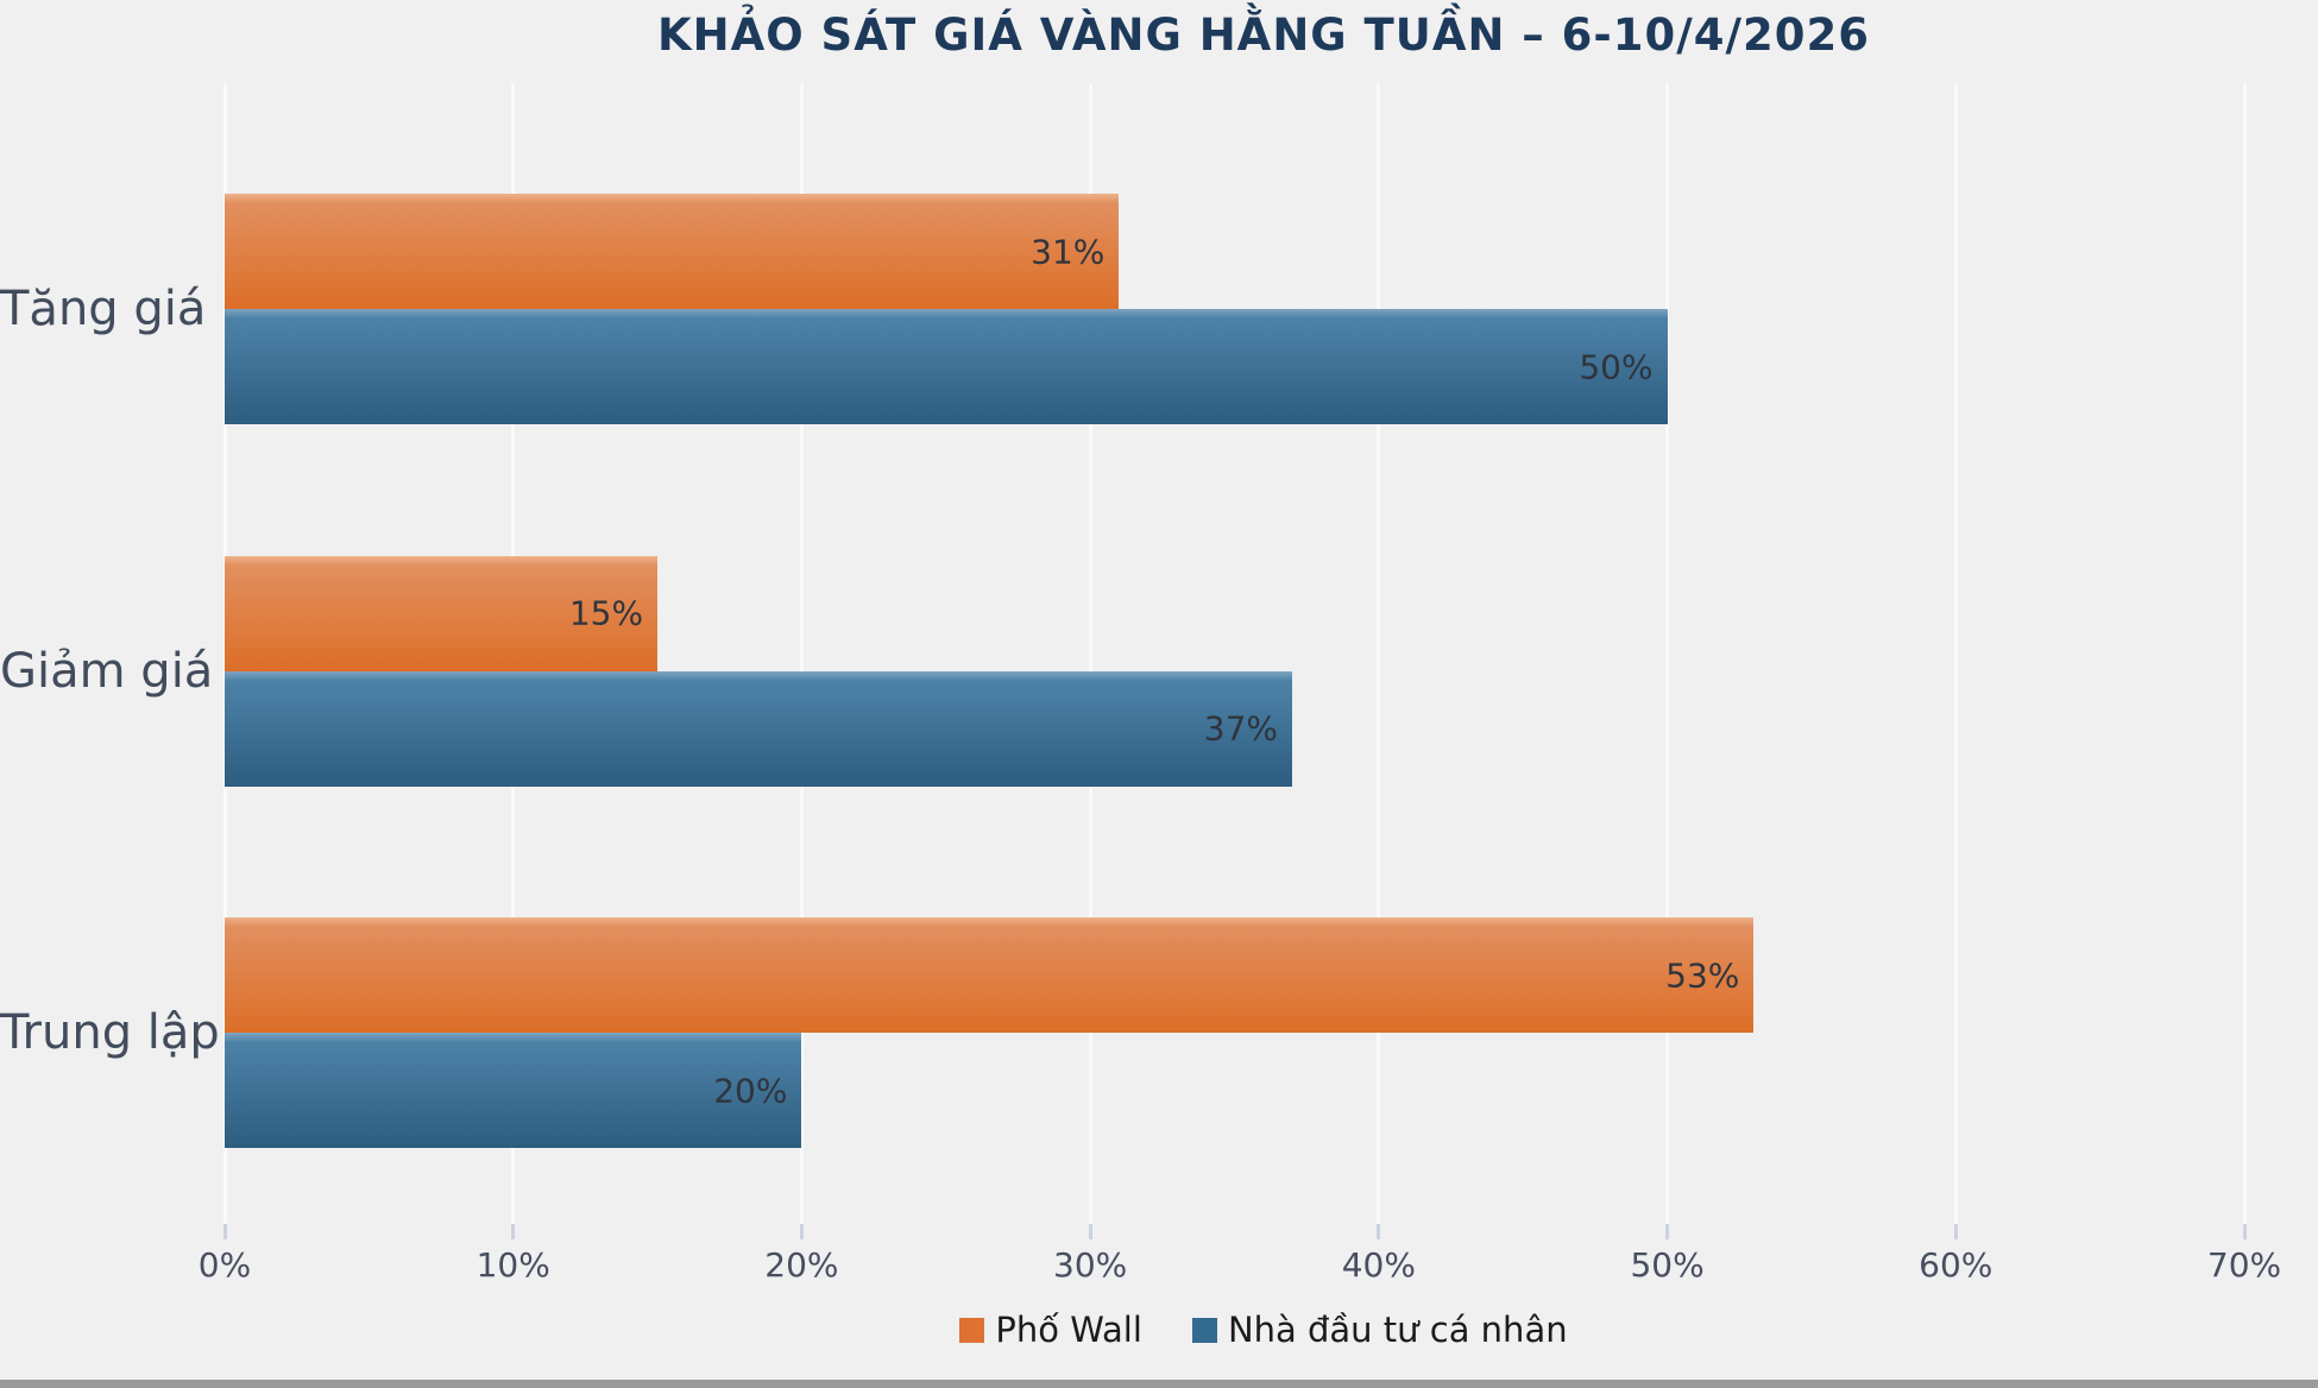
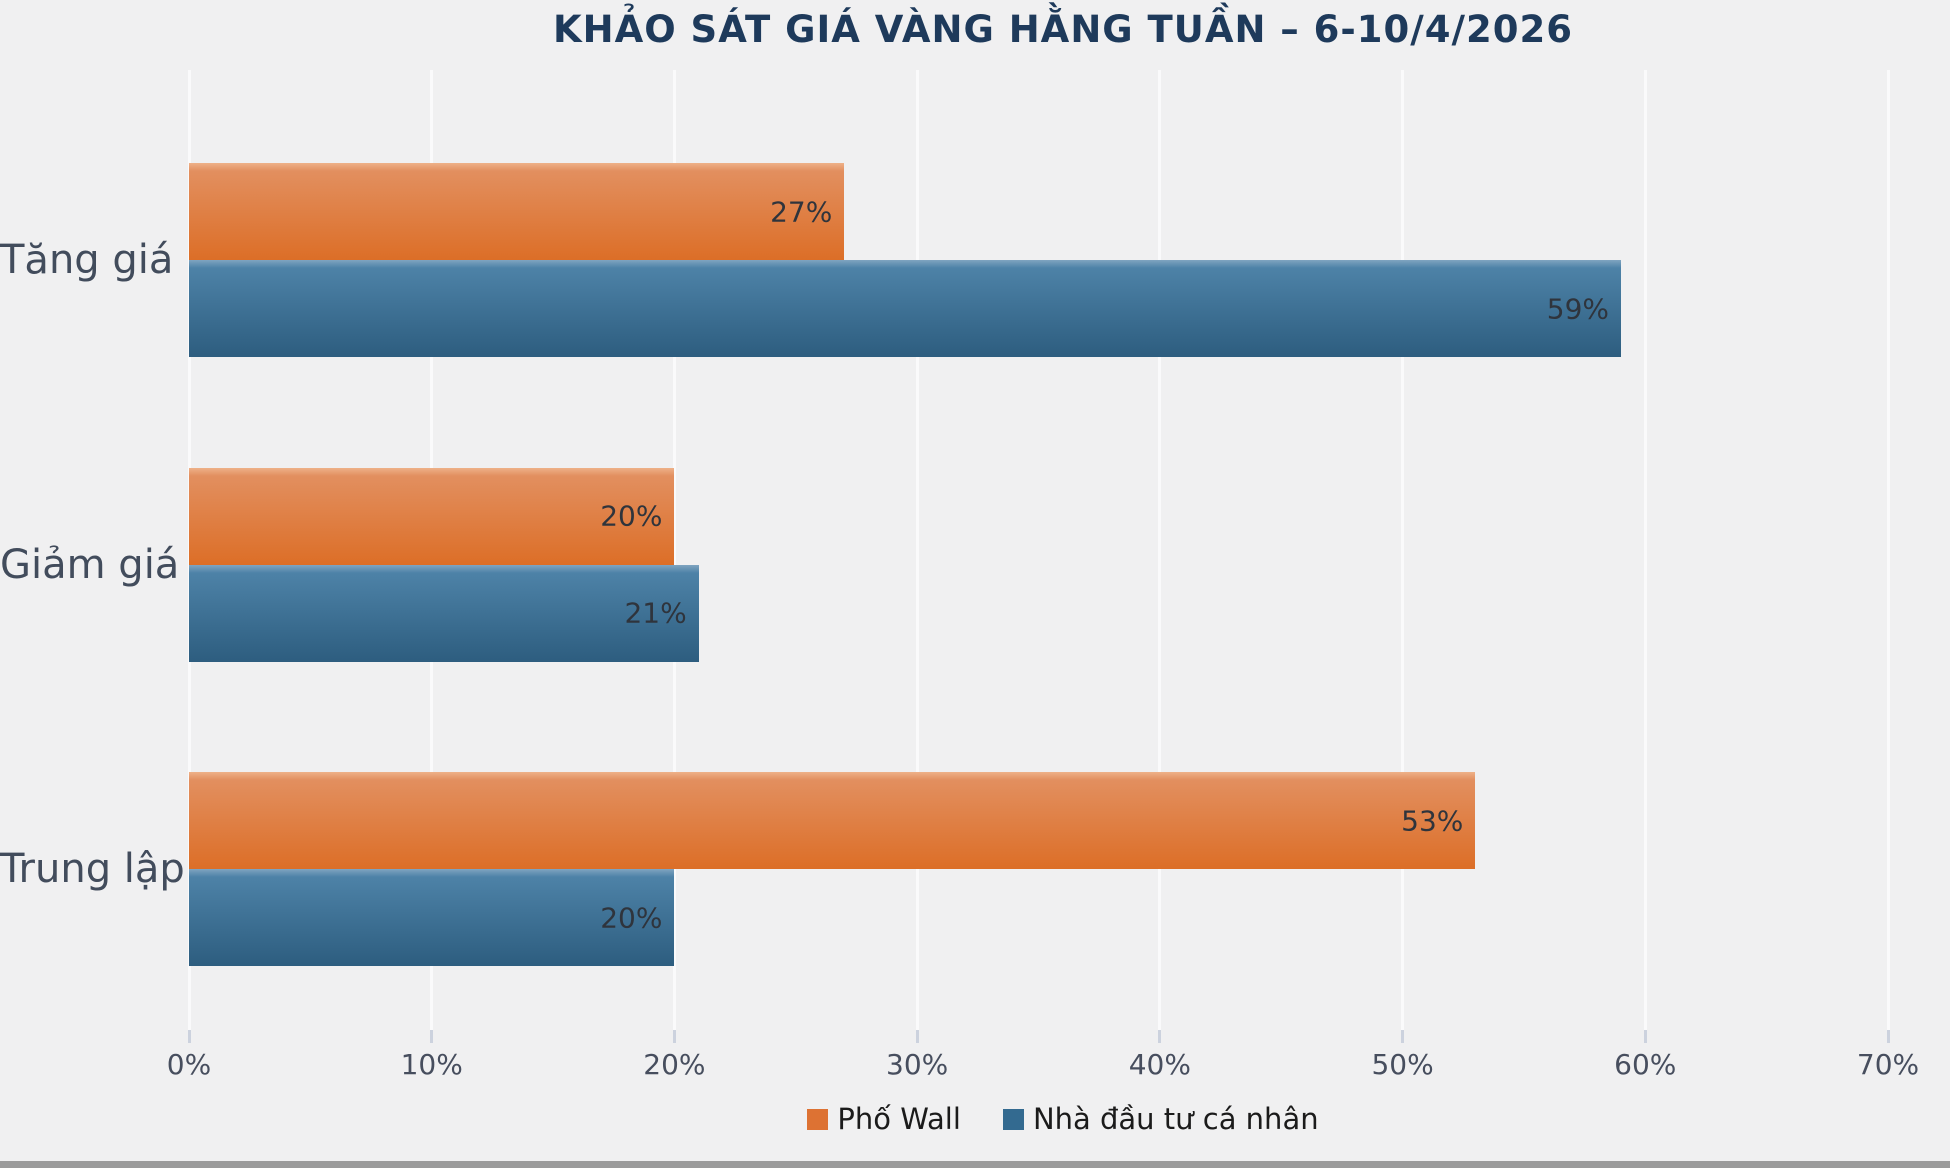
Phố Wall/Tăng giá: 31% -> 27%
Nhà đầu tư cá nhân/Tăng giá: 50% -> 59%
Phố Wall/Giảm giá: 15% -> 20%
Nhà đầu tư cá nhân/Giảm giá: 37% -> 21%
